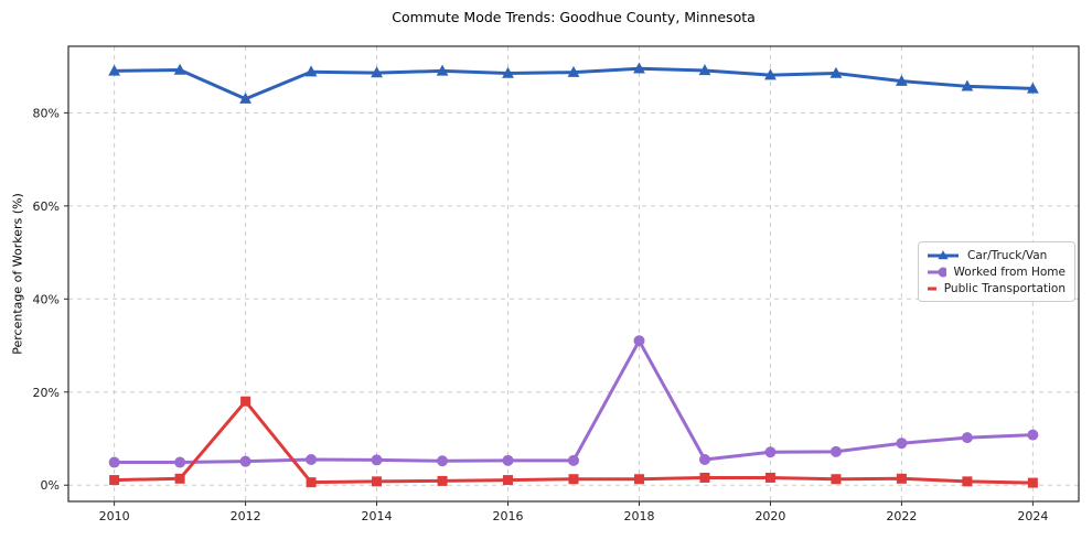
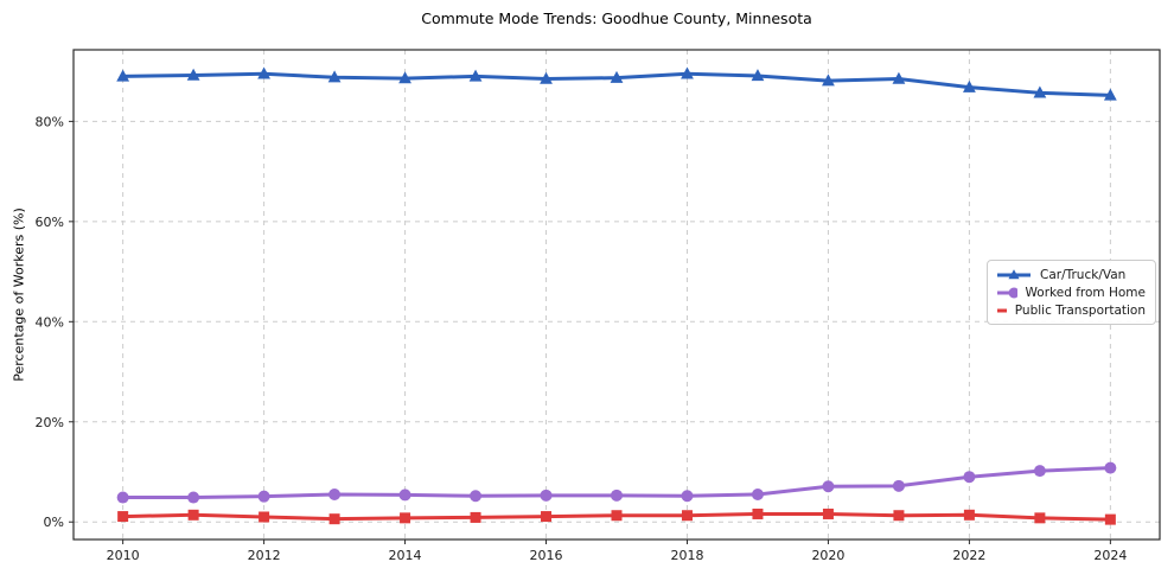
Car/Truck/Van/2012: 83% -> 90%
Public Transportation/2012: 18% -> 1%
Worked from Home/2018: 31% -> 5%
